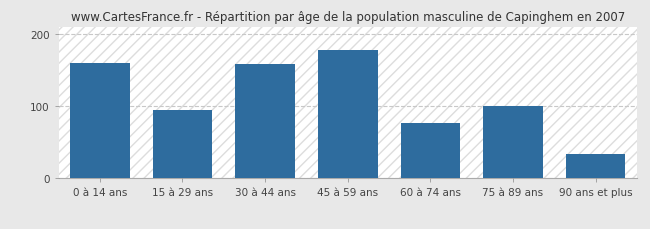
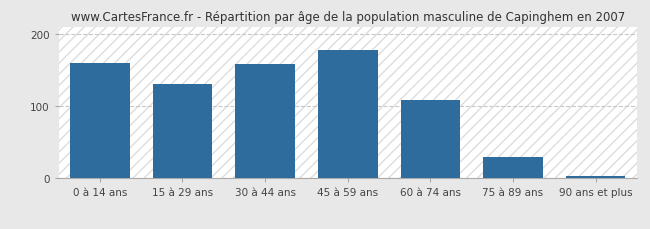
15 à 29 ans: 94 -> 130
60 à 74 ans: 76 -> 108
75 à 89 ans: 100 -> 30
90 ans et plus: 34 -> 3
